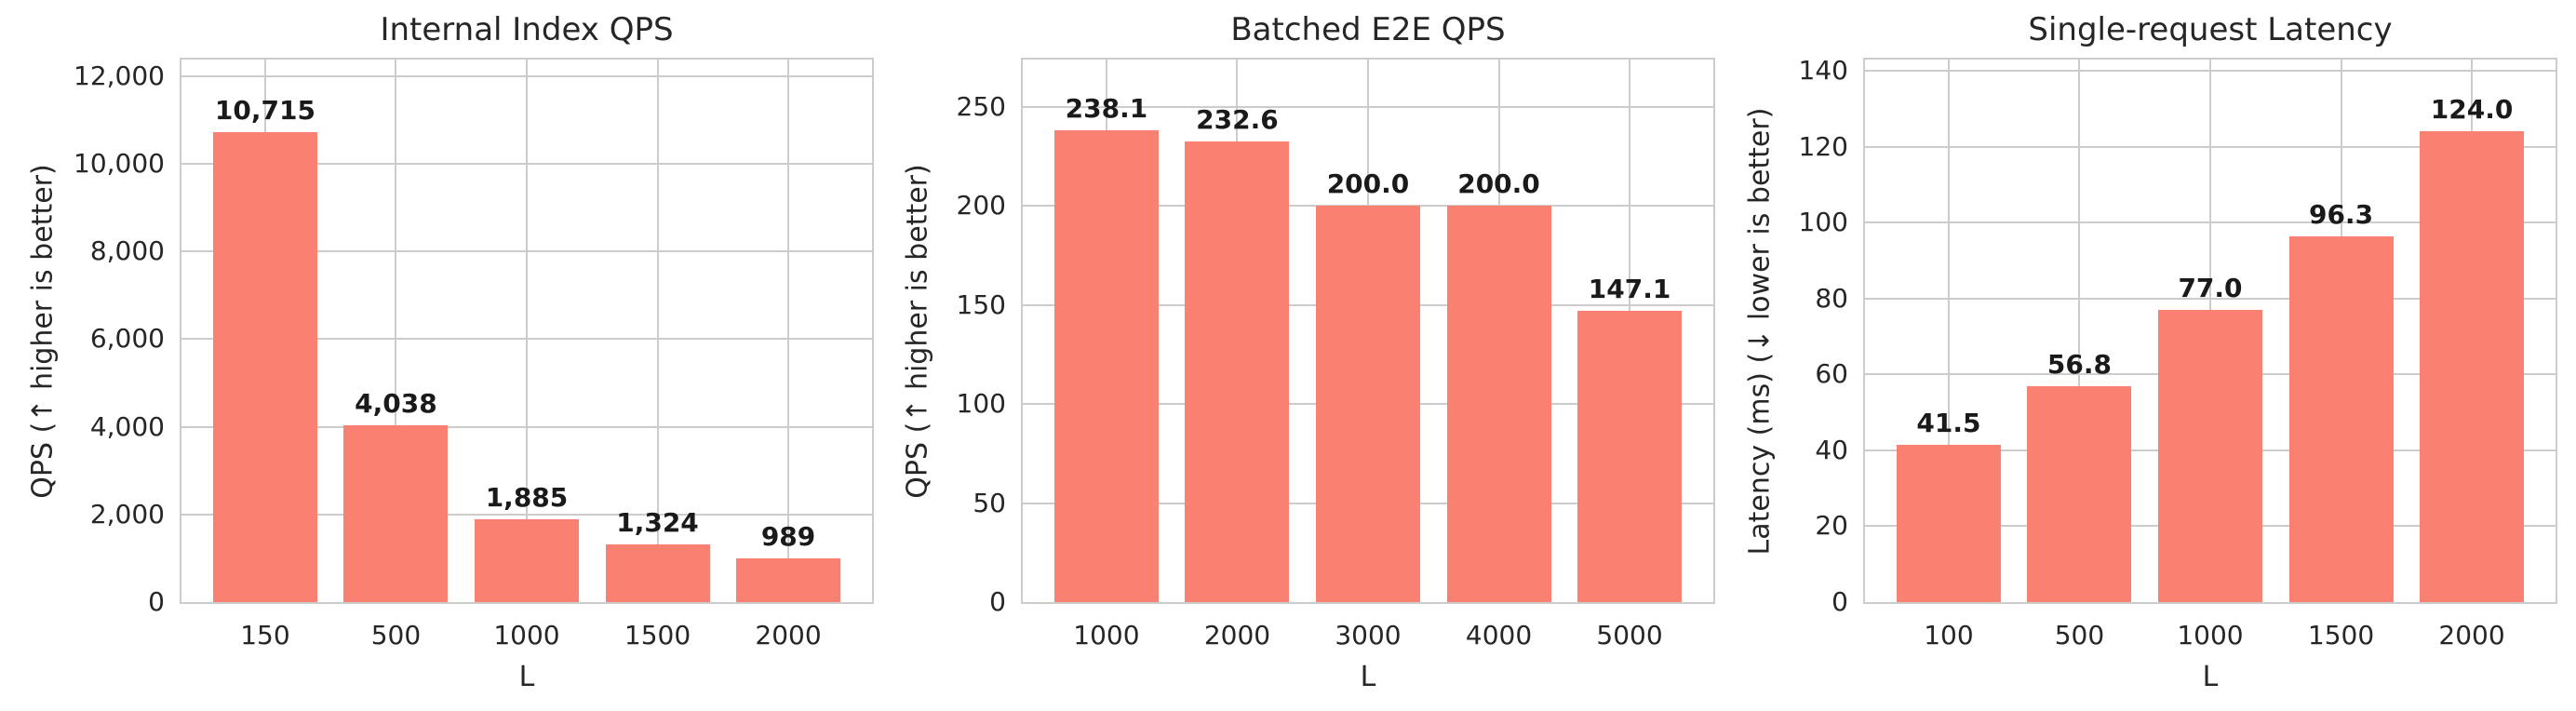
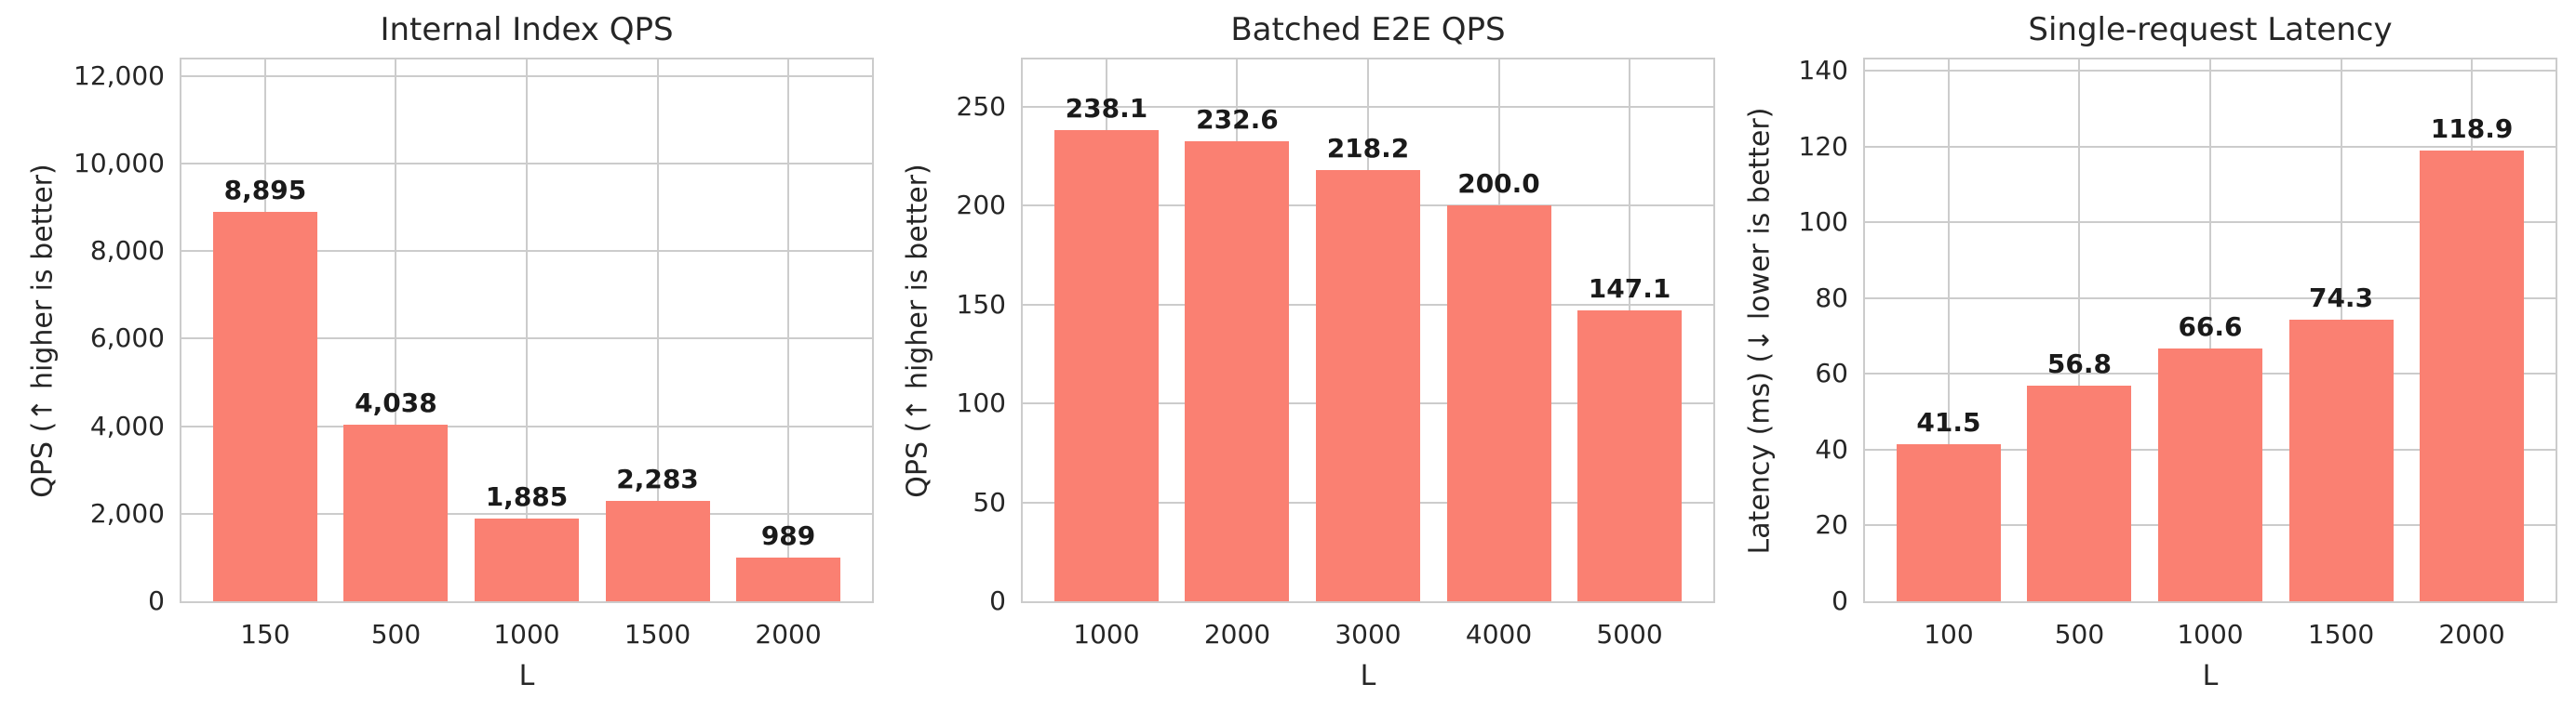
Internal Index QPS/150: 10,715 -> 8,895
Internal Index QPS/1500: 1,324 -> 2,283
Batched E2E QPS/3000: 200.0 -> 218.2
Single-request Latency/1000: 77.0 -> 66.6
Single-request Latency/1500: 96.3 -> 74.3
Single-request Latency/2000: 124.0 -> 118.9
